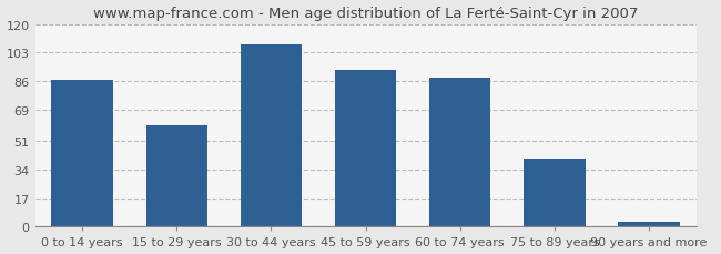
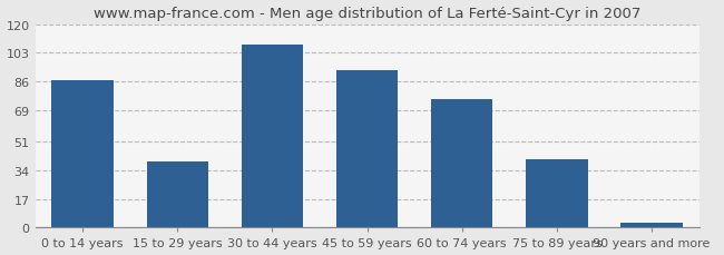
15 to 29 years: 60 -> 39
60 to 74 years: 88 -> 76
